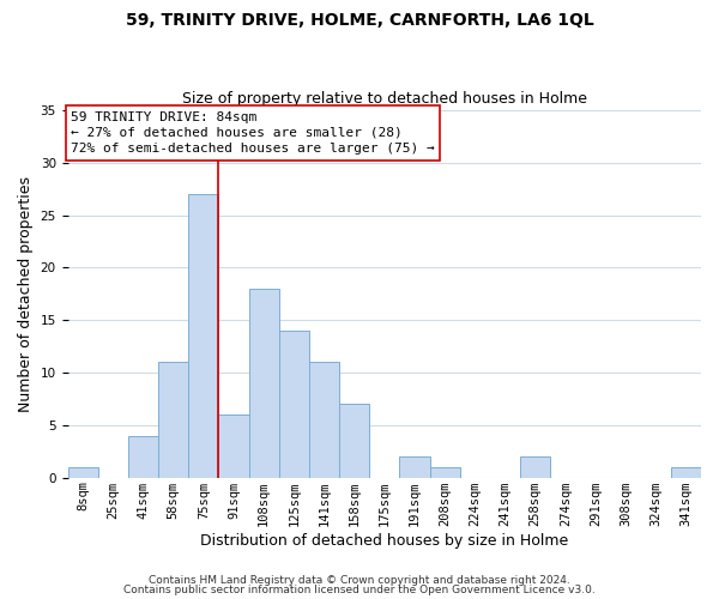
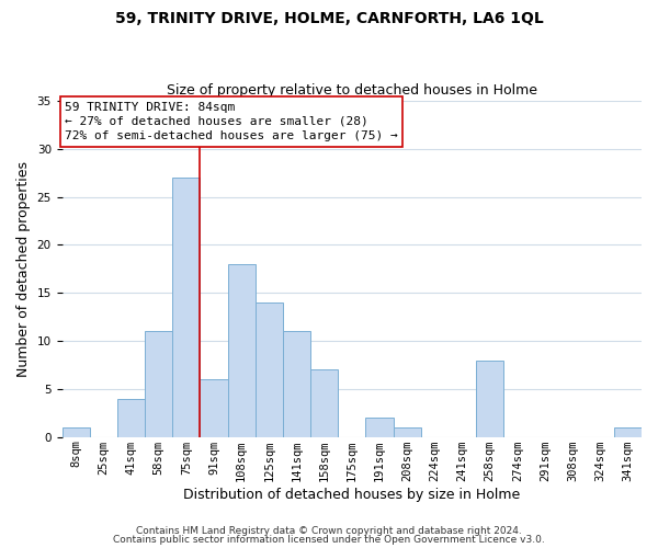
258sqm: 2 -> 8
